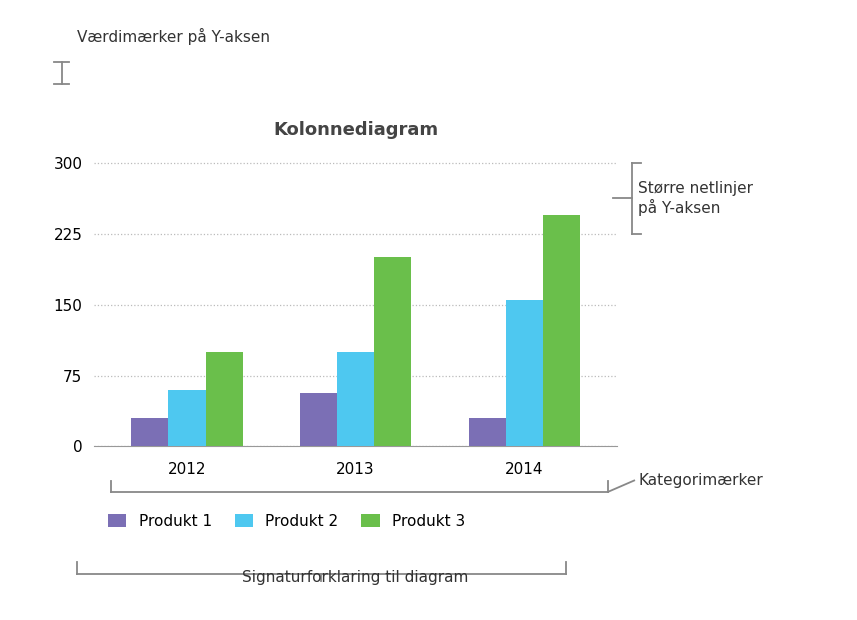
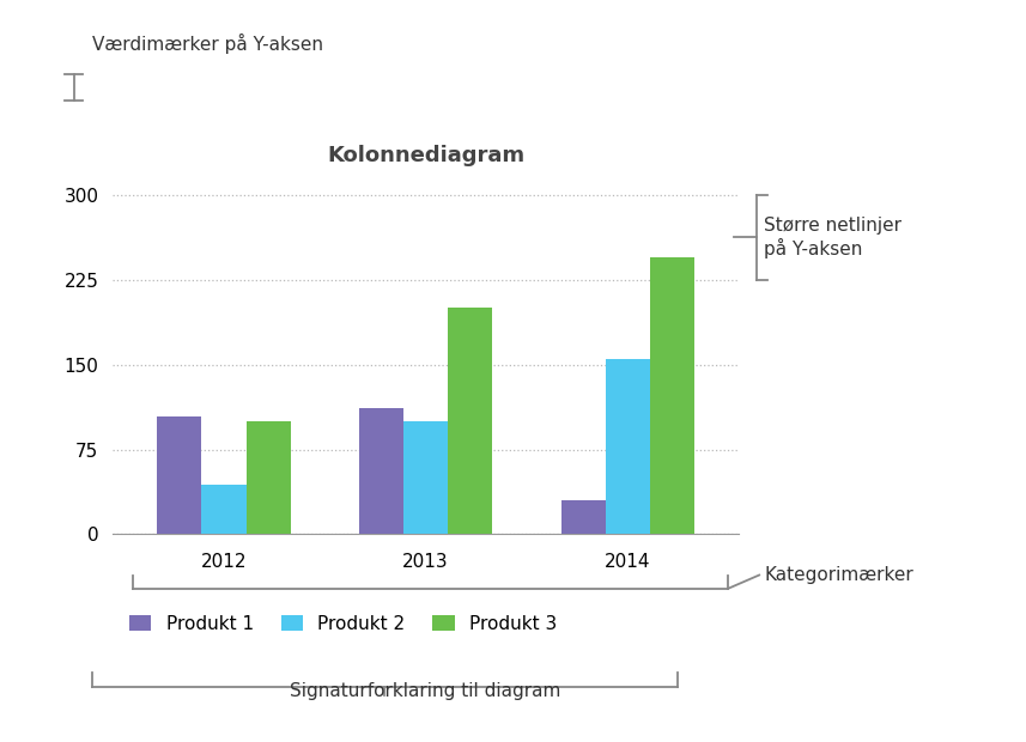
Produkt 1/2012: 30 -> 104
Produkt 2/2012: 60 -> 44
Produkt 1/2013: 57 -> 112
